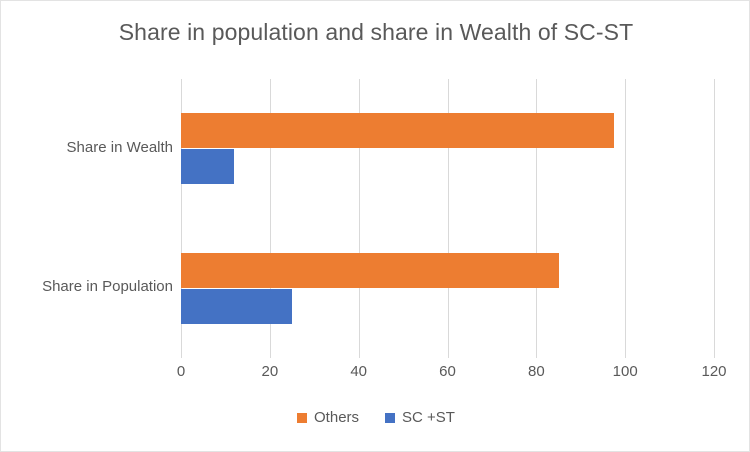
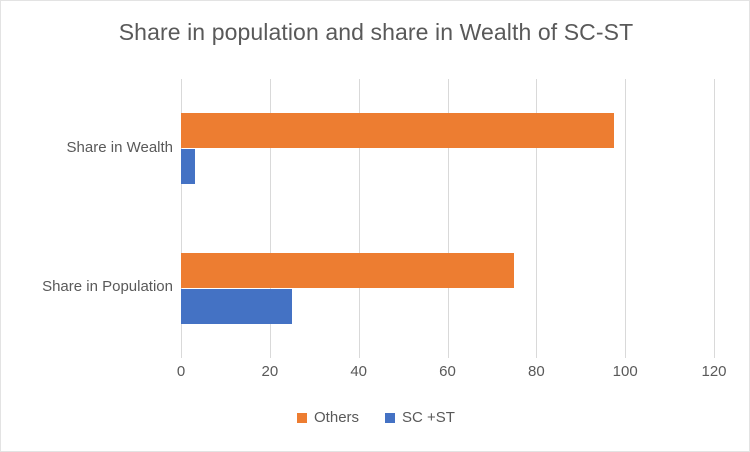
Others/Share in Population: 85 -> 75
SC +ST/Share in Wealth: 12 -> 3
